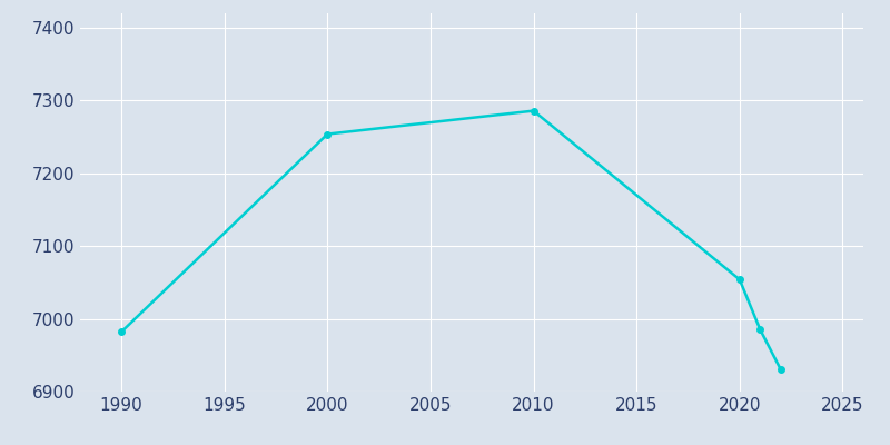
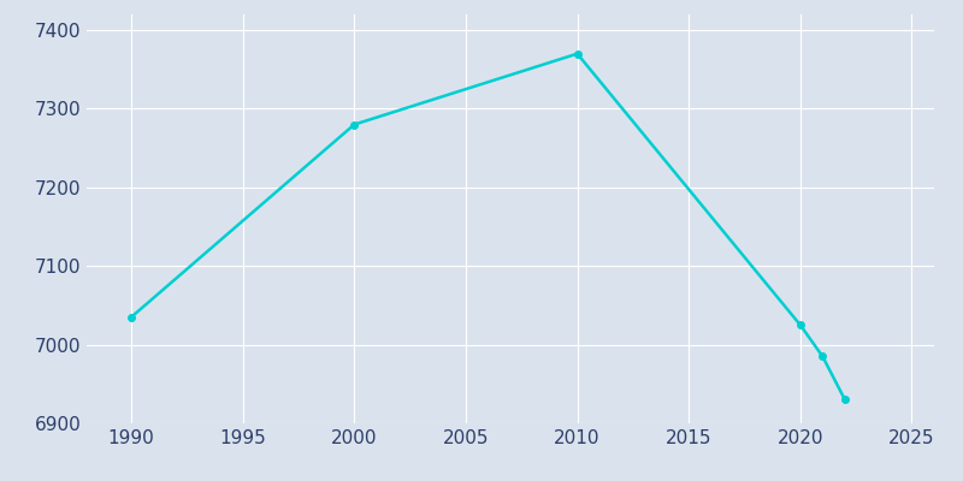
1990: 6982 -> 7035
2000: 7254 -> 7280
2010: 7286 -> 7370
2020: 7054 -> 7025
